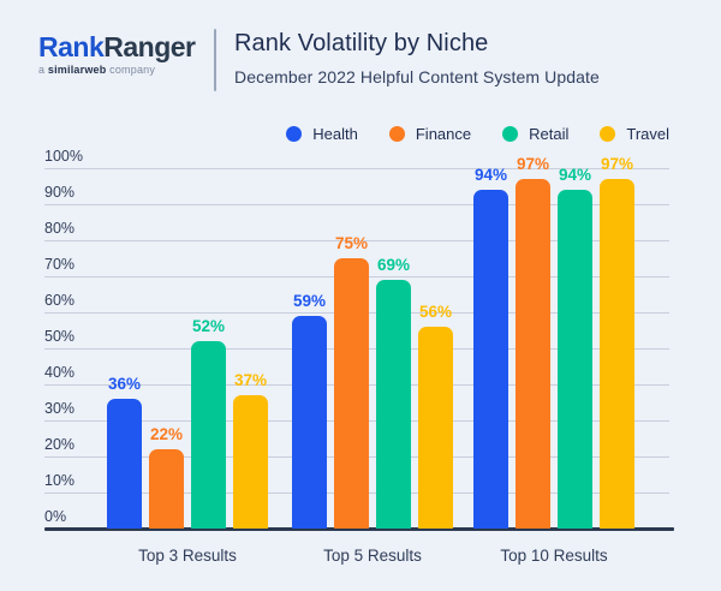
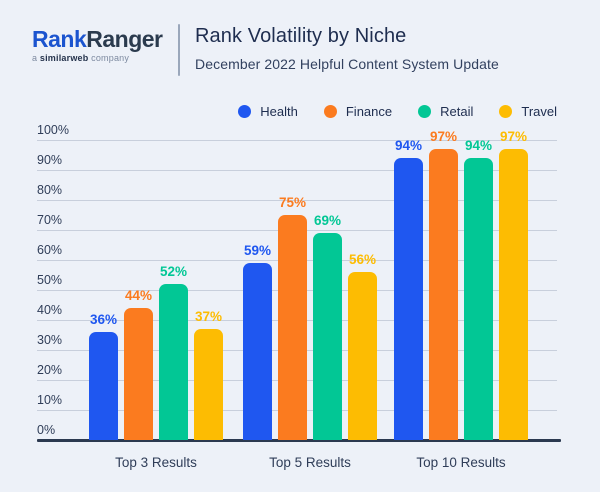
Finance/Top 3 Results: 22% -> 44%
